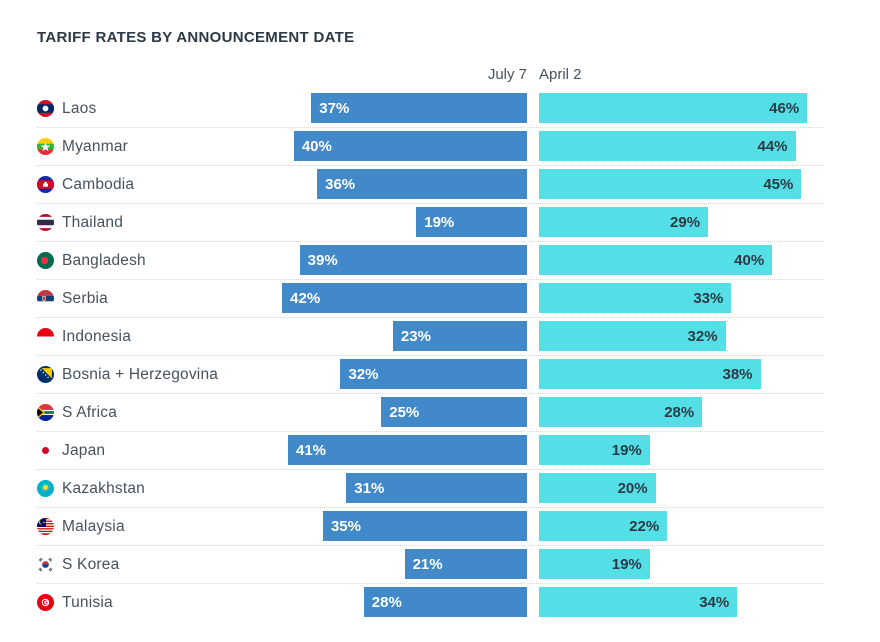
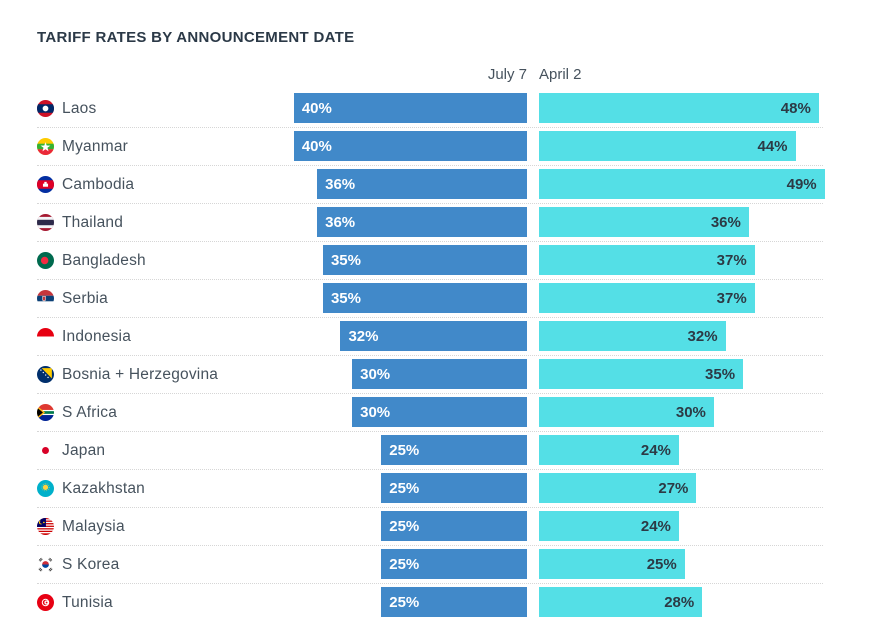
July 7/Laos: 37% -> 40%
April 2/Laos: 46% -> 48%
April 2/Cambodia: 45% -> 49%
July 7/Thailand: 19% -> 36%
April 2/Thailand: 29% -> 36%
July 7/Bangladesh: 39% -> 35%
April 2/Bangladesh: 40% -> 37%
July 7/Serbia: 42% -> 35%
April 2/Serbia: 33% -> 37%
July 7/Indonesia: 23% -> 32%
July 7/Bosnia + Herzegovina: 32% -> 30%
April 2/Bosnia + Herzegovina: 38% -> 35%
July 7/S Africa: 25% -> 30%
April 2/S Africa: 28% -> 30%
July 7/Japan: 41% -> 25%
April 2/Japan: 19% -> 24%
July 7/Kazakhstan: 31% -> 25%
April 2/Kazakhstan: 20% -> 27%
July 7/Malaysia: 35% -> 25%
April 2/Malaysia: 22% -> 24%
July 7/S Korea: 21% -> 25%
April 2/S Korea: 19% -> 25%
July 7/Tunisia: 28% -> 25%
April 2/Tunisia: 34% -> 28%
